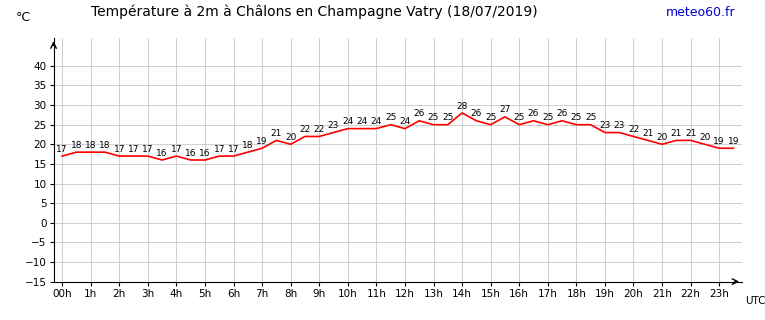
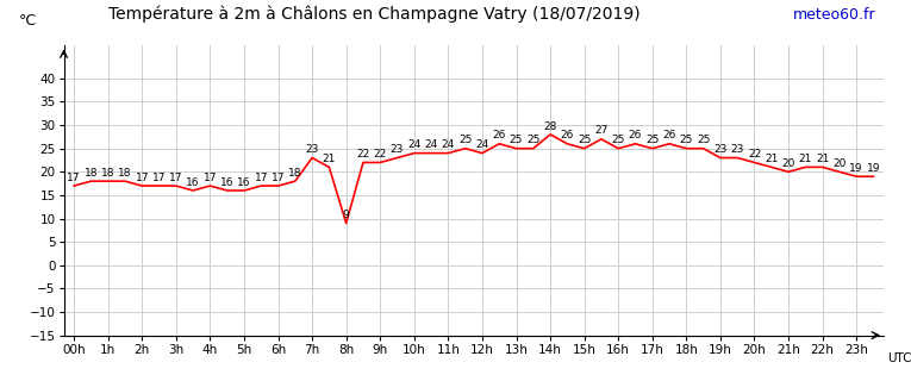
7h: 19 -> 23
8h: 20 -> 9
